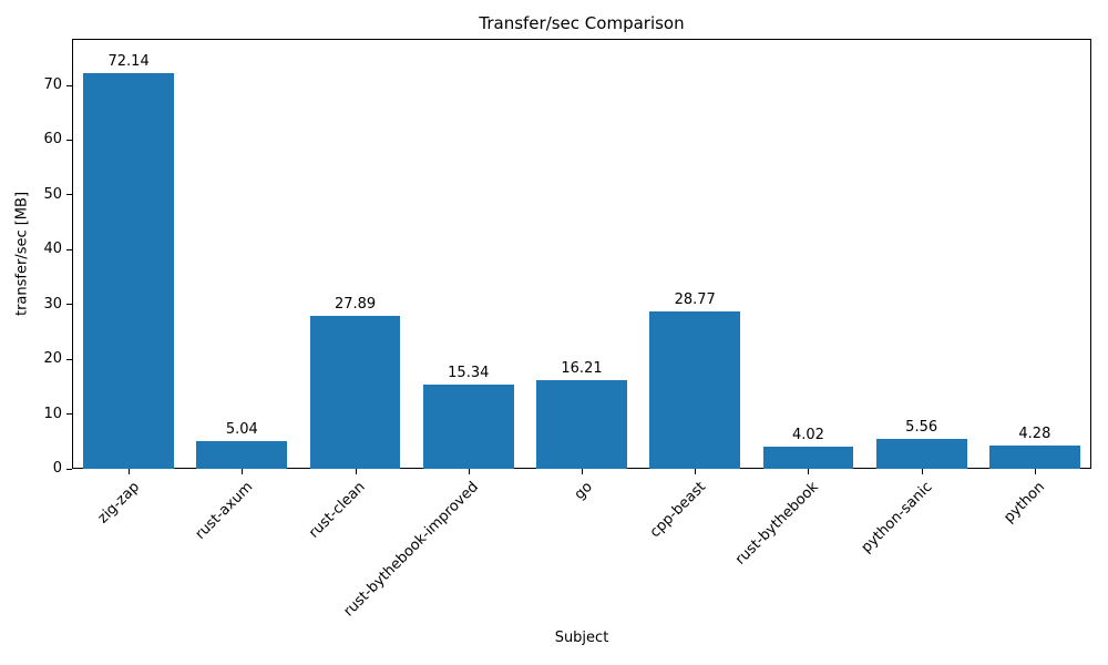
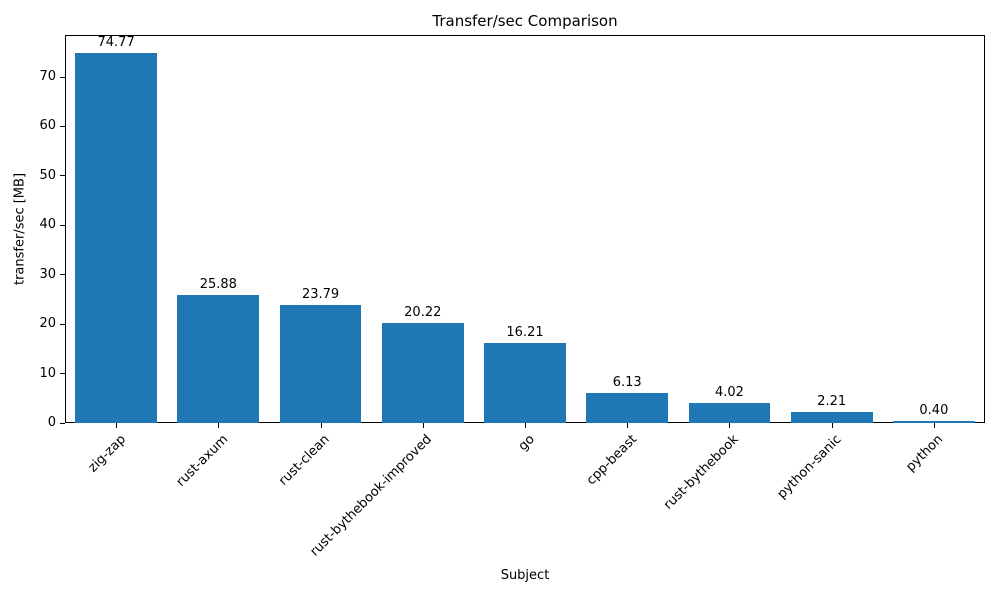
zig-zap: 72.14 -> 74.77
rust-axum: 5.04 -> 25.88
rust-clean: 27.89 -> 23.79
rust-bythebook-improved: 15.34 -> 20.22
cpp-beast: 28.77 -> 6.13
python-sanic: 5.56 -> 2.21
python: 4.28 -> 0.40
